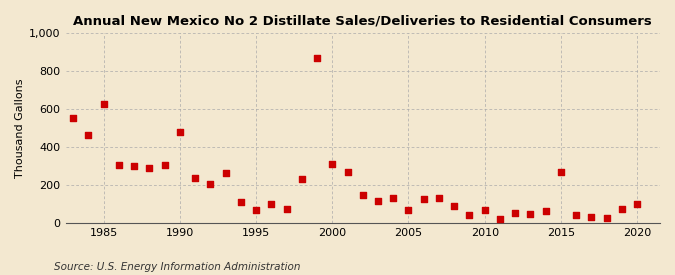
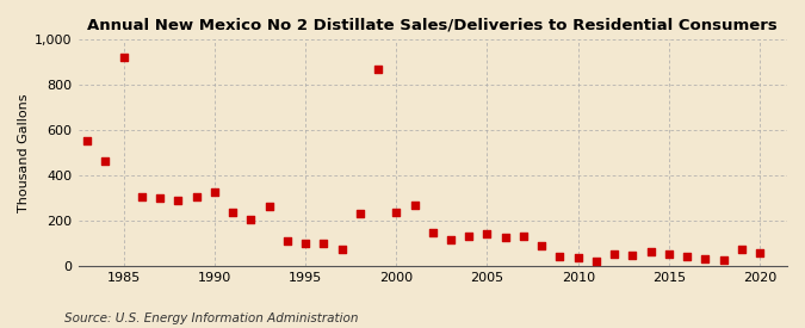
1985: 630 -> 920
1990: 480 -> 330
1995: 70 -> 100
2000: 310 -> 240
2005: 70 -> 140
2010: 70 -> 40
2015: 270 -> 60
2020: 100 -> 60
